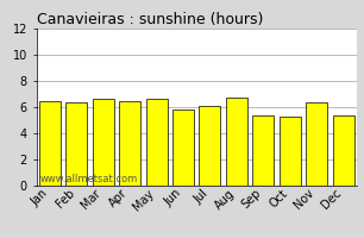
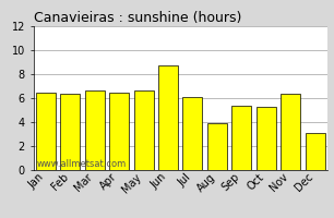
Jun: 5.8 -> 8.7
Aug: 6.7 -> 3.9
Dec: 5.4 -> 3.1
